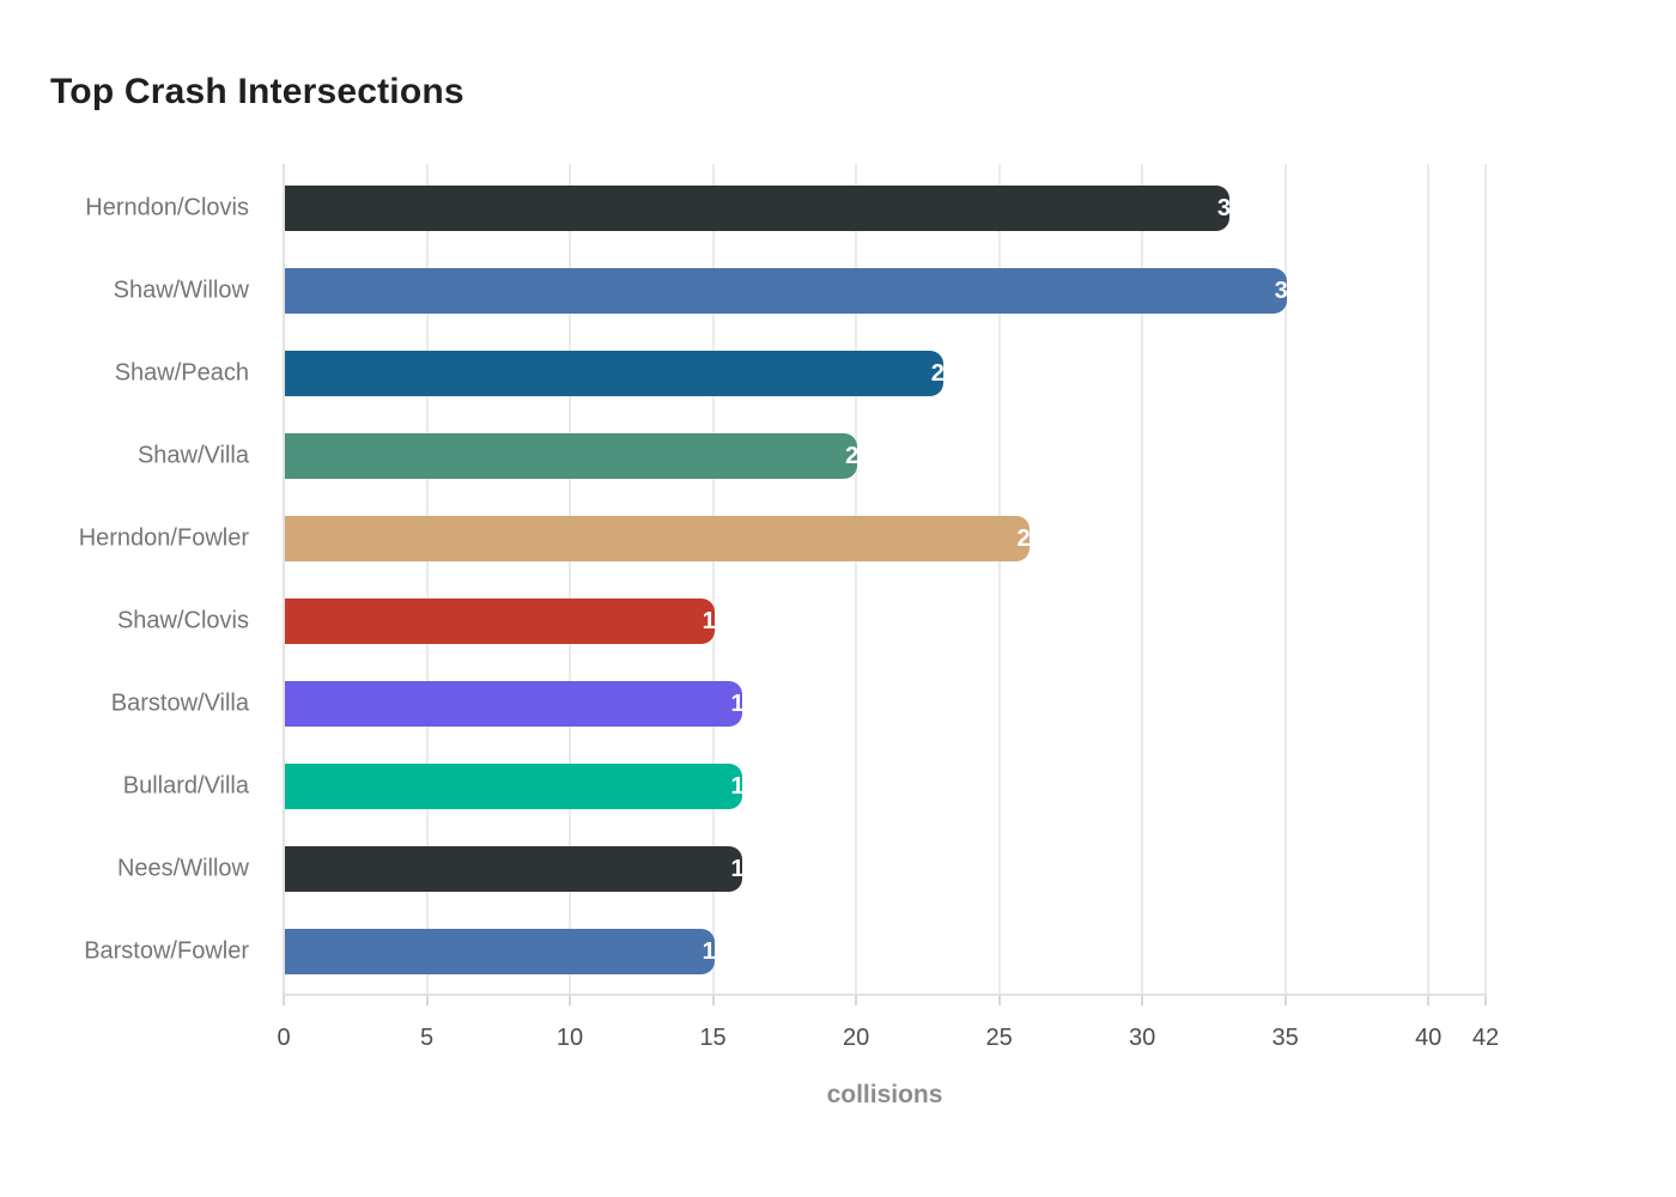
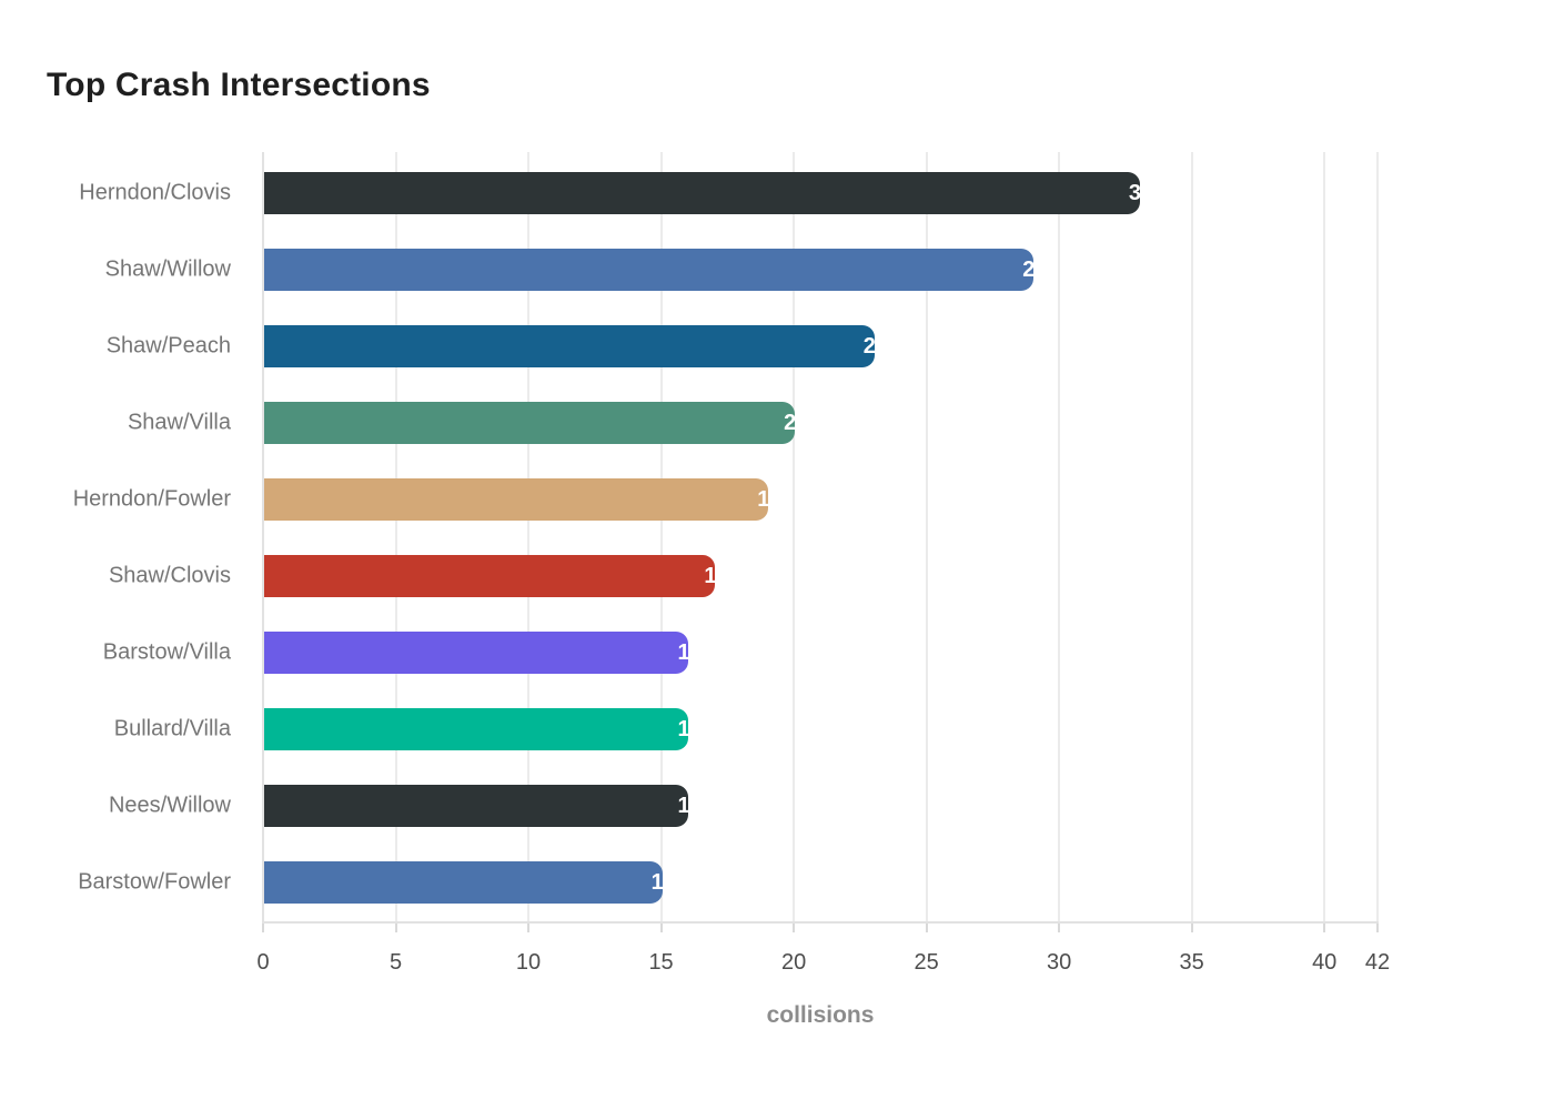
Shaw/Willow: 35 -> 29
Herndon/Fowler: 26 -> 19
Shaw/Clovis: 15 -> 17
